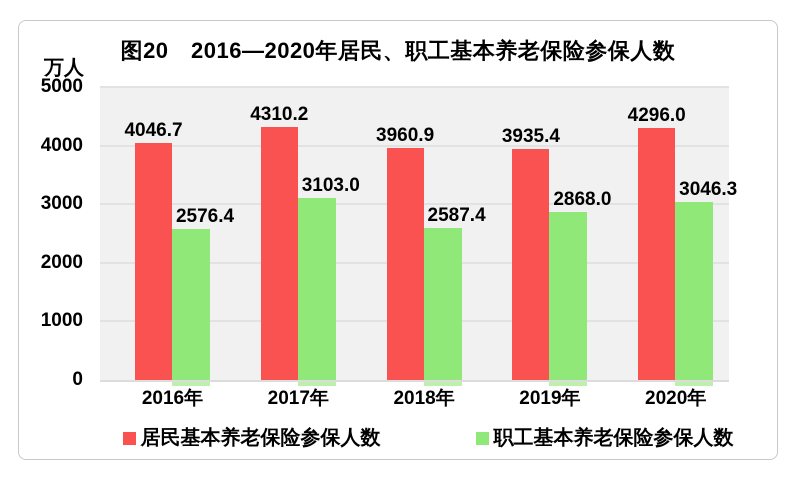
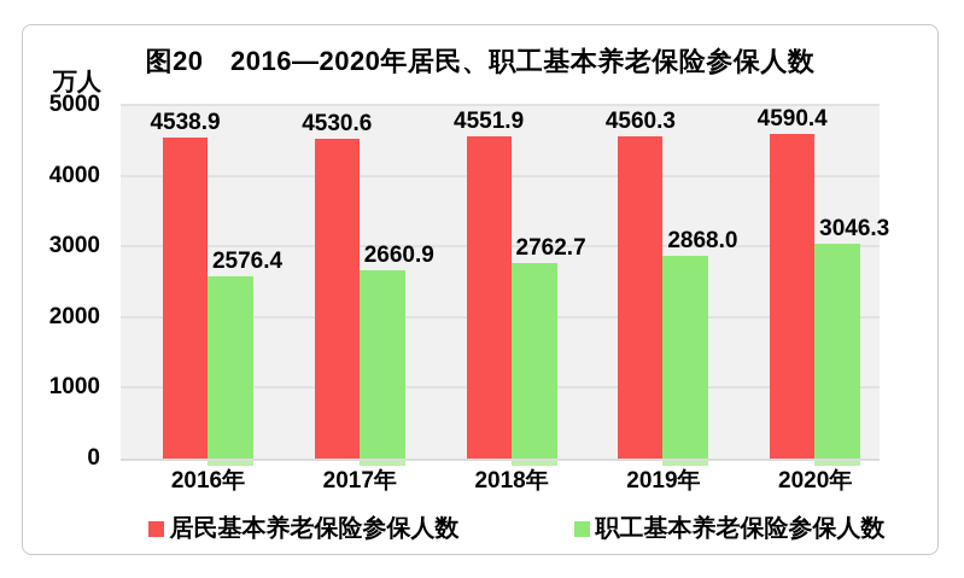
居民基本养老保险参保人数/2016年: 4046.7 -> 4538.9
居民基本养老保险参保人数/2017年: 4310.2 -> 4530.6
职工基本养老保险参保人数/2017年: 3103.0 -> 2660.9
居民基本养老保险参保人数/2018年: 3960.9 -> 4551.9
职工基本养老保险参保人数/2018年: 2587.4 -> 2762.7
居民基本养老保险参保人数/2019年: 3935.4 -> 4560.3
居民基本养老保险参保人数/2020年: 4296.0 -> 4590.4
